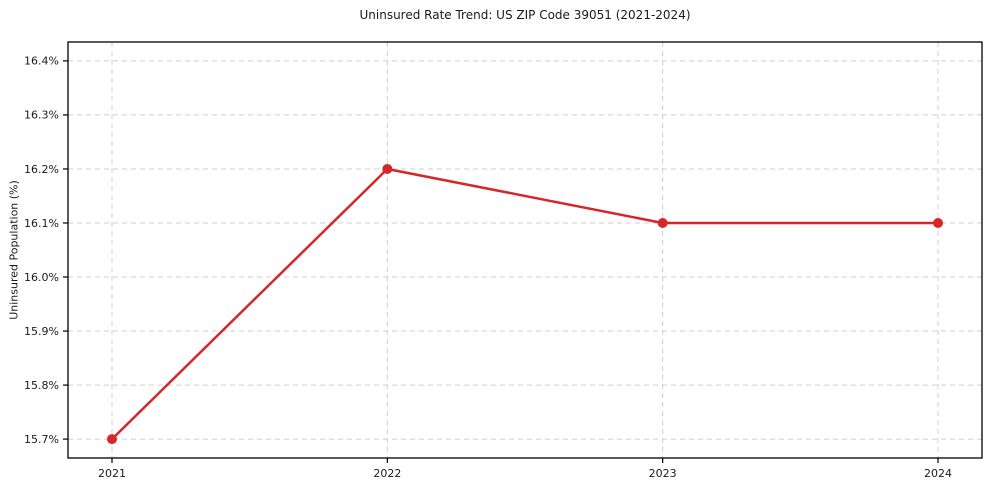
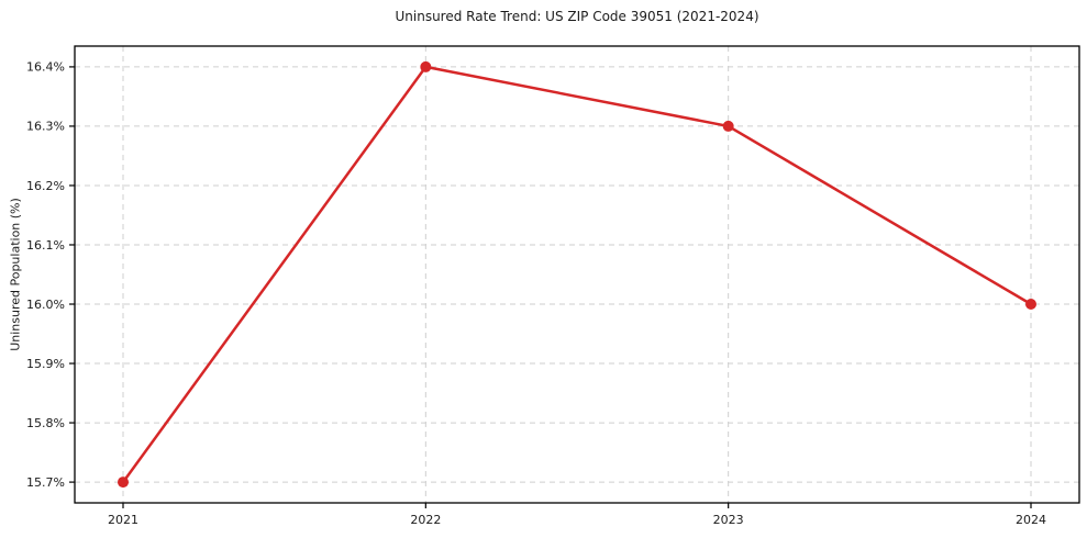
2022: 16.2% -> 16.4%
2023: 16.1% -> 16.3%
2024: 16.1% -> 16.0%
